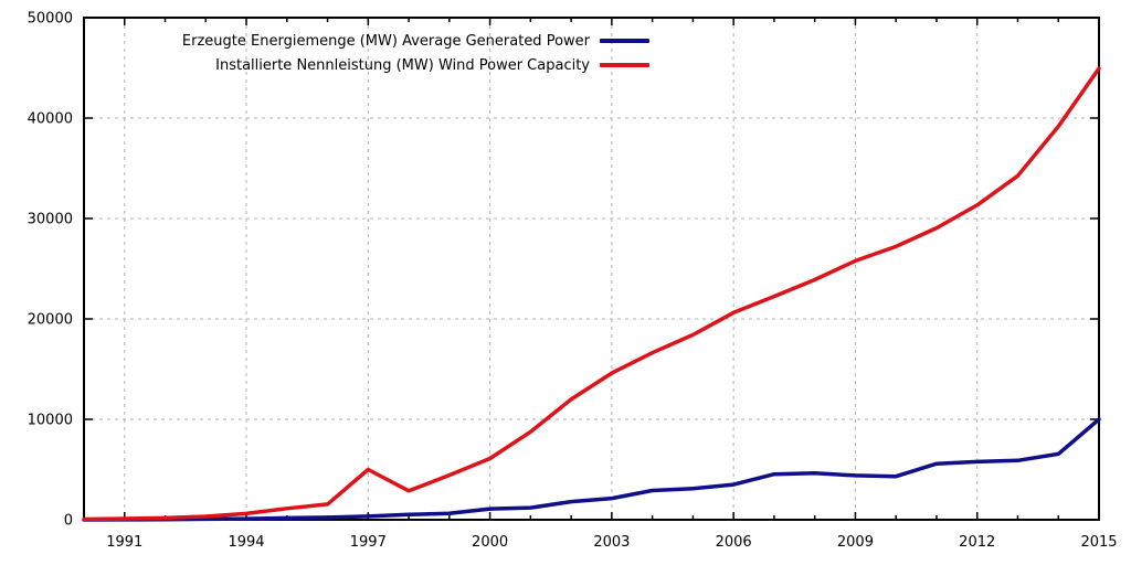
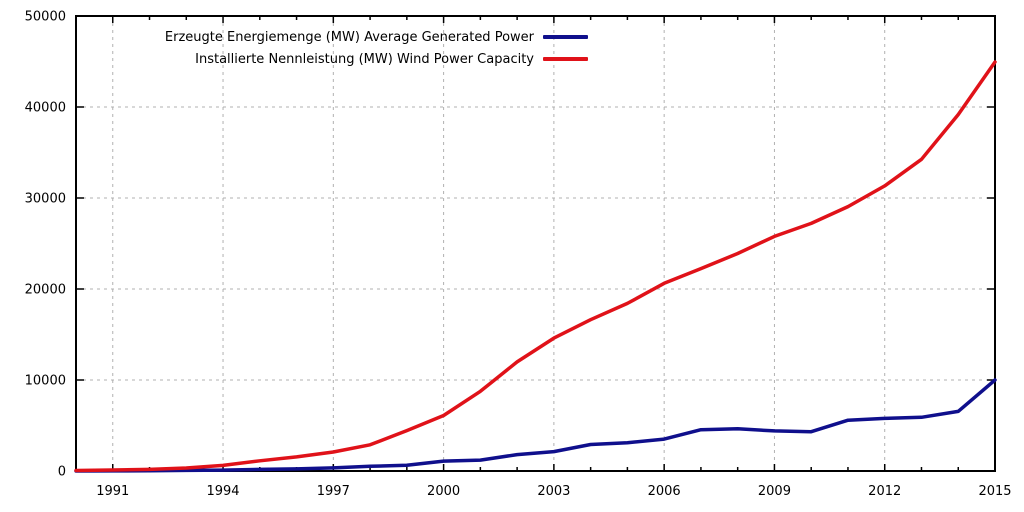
Installierte Nennleistung (MW) Wind Power Capacity/1997: 5000 -> 2000
